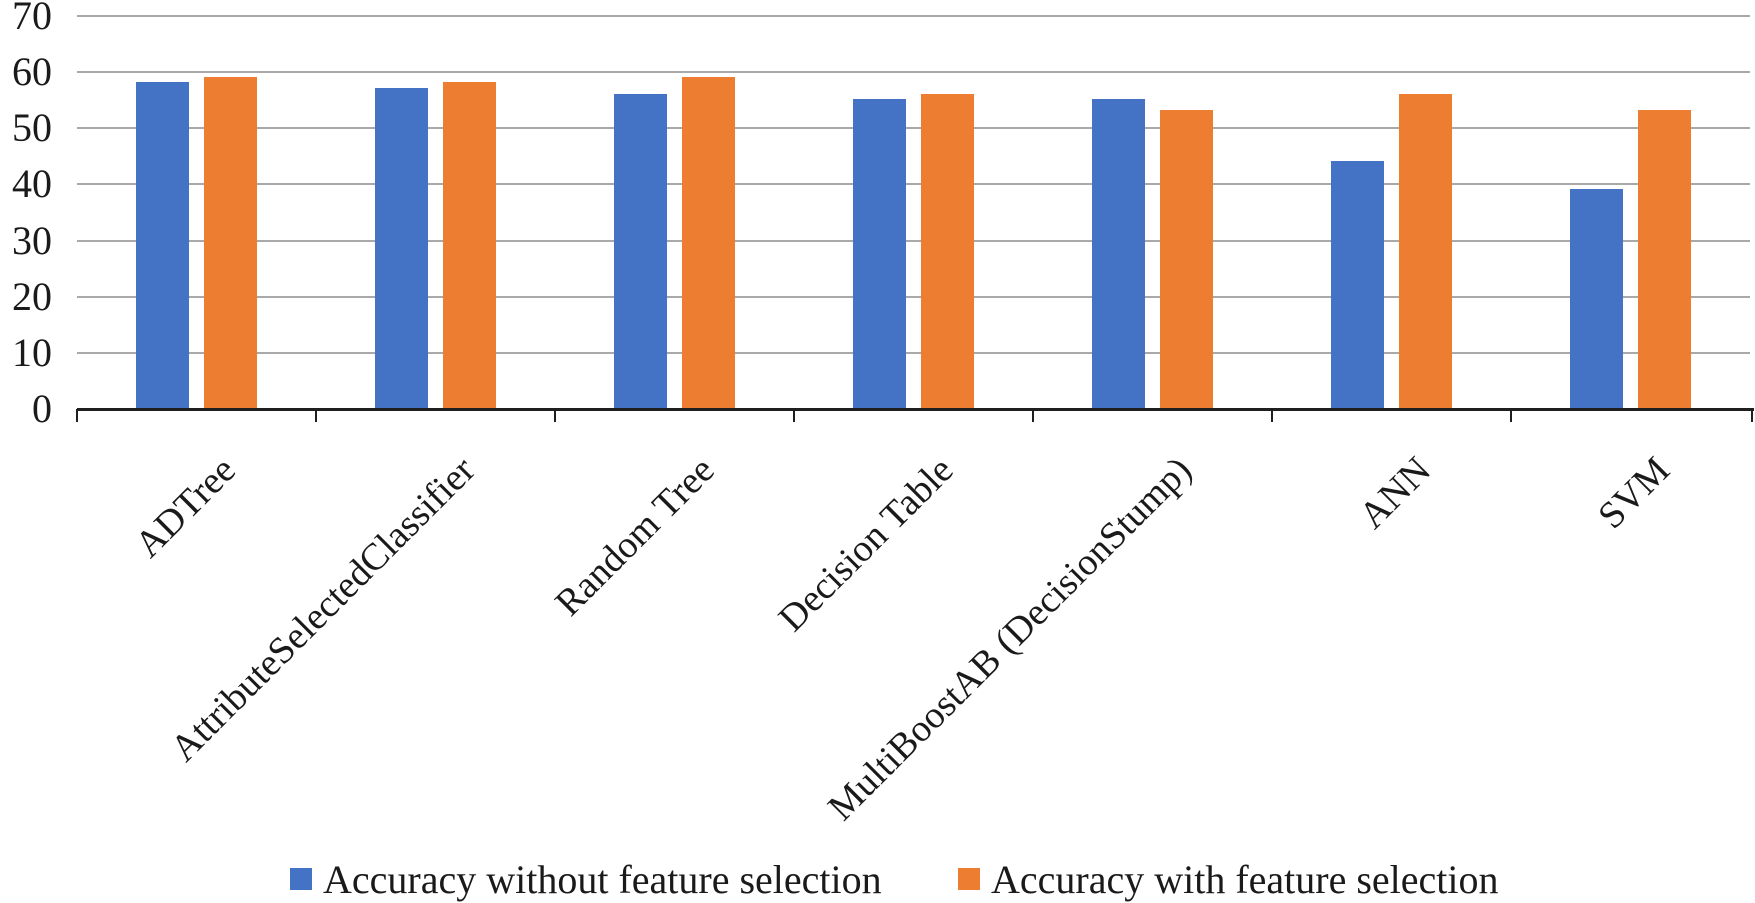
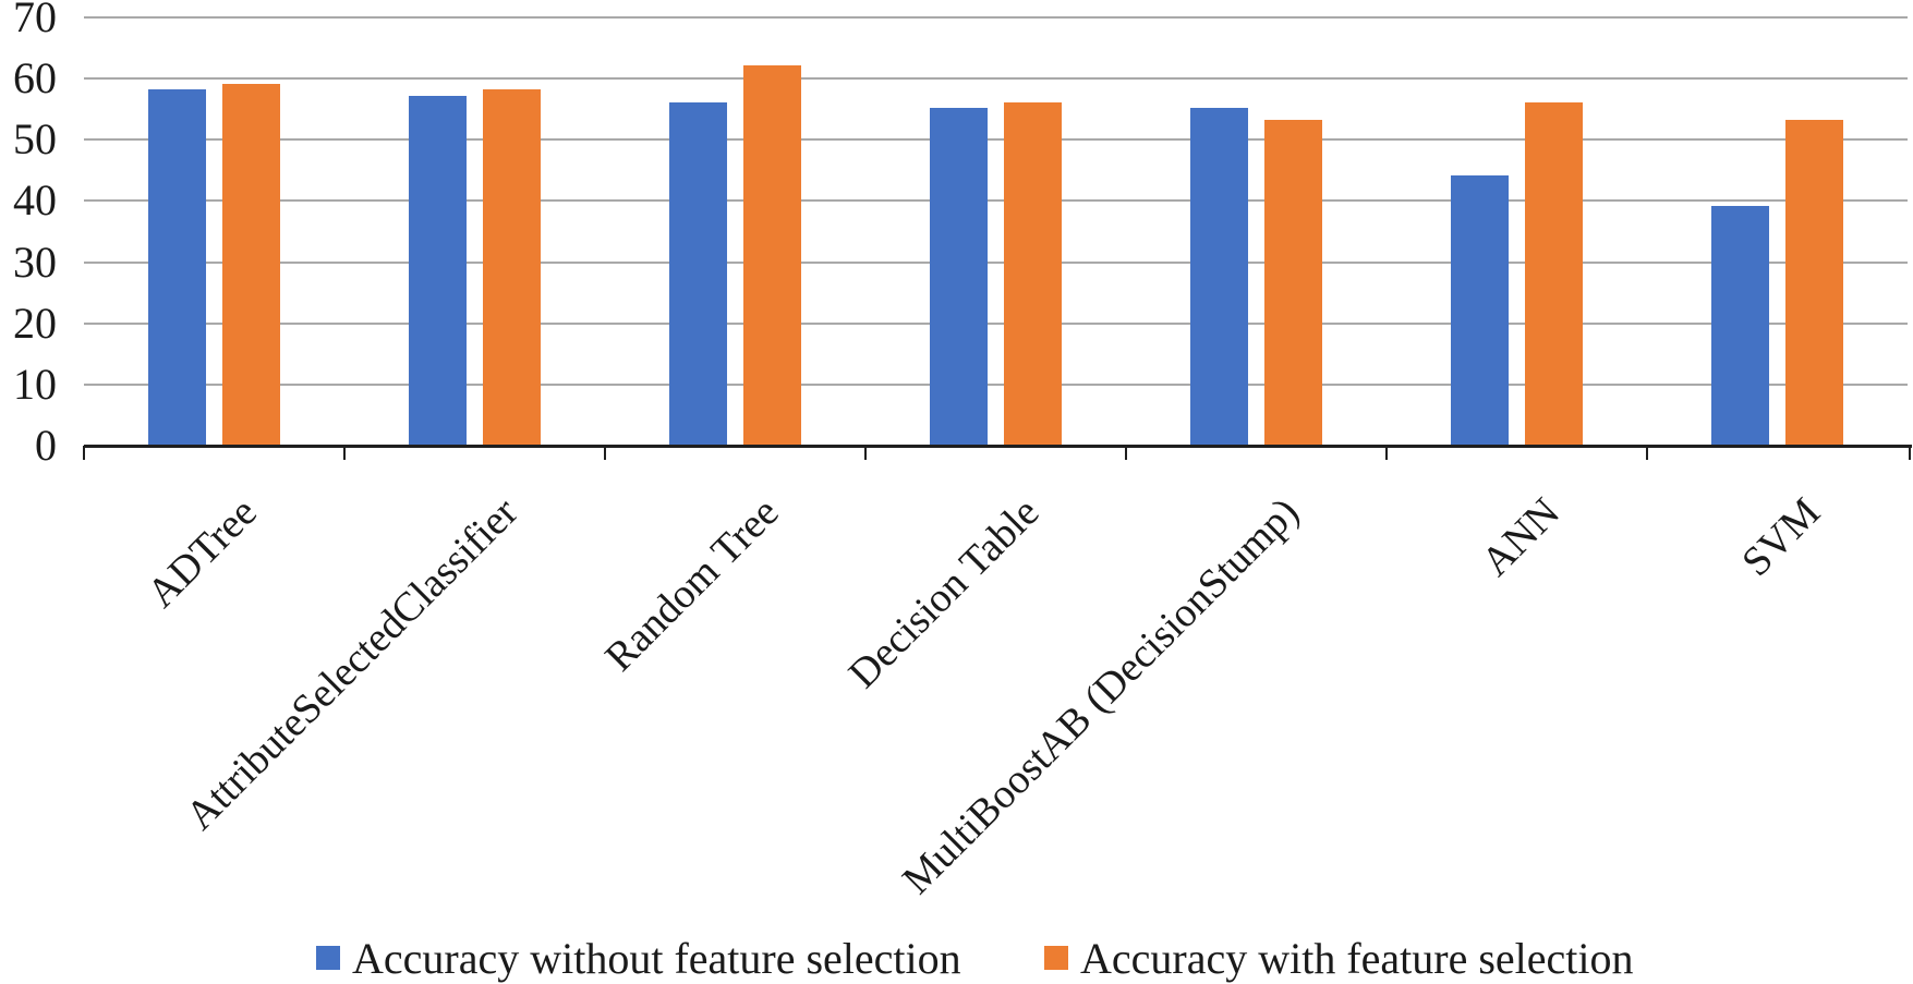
Accuracy with feature selection/Random Tree: 59 -> 62
